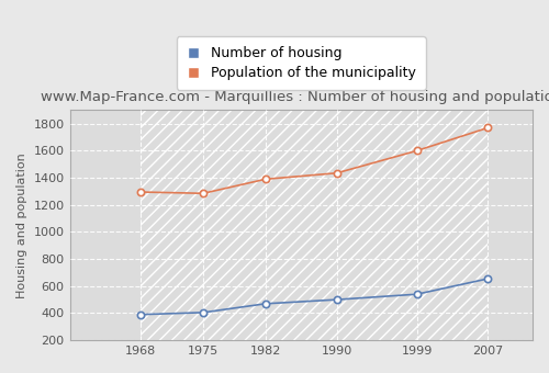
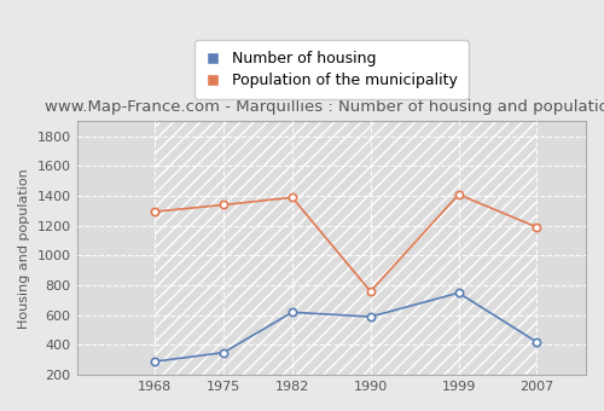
Number of housing/1968: 390 -> 290
Number of housing/1975: 400 -> 350
Population of the municipality/1975: 1280 -> 1340
Number of housing/1982: 470 -> 620
Number of housing/1990: 500 -> 590
Population of the municipality/1990: 1440 -> 760
Number of housing/1999: 540 -> 750
Population of the municipality/1999: 1600 -> 1410
Number of housing/2007: 660 -> 420
Population of the municipality/2007: 1770 -> 1190
